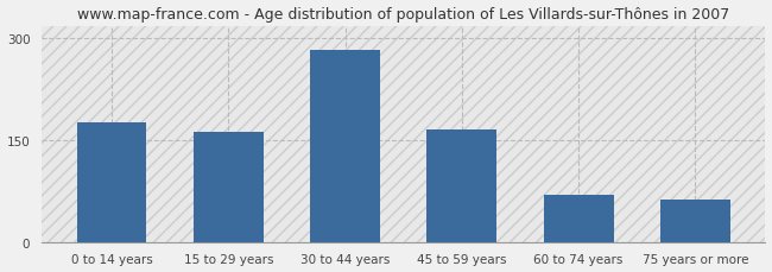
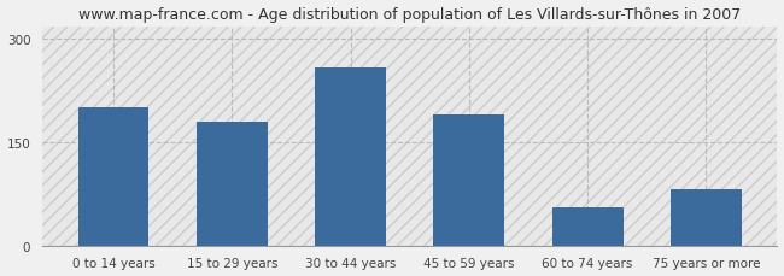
0 to 14 years: 175 -> 200
15 to 29 years: 161 -> 180
30 to 44 years: 283 -> 258
45 to 59 years: 165 -> 190
60 to 74 years: 70 -> 56
75 years or more: 62 -> 82
